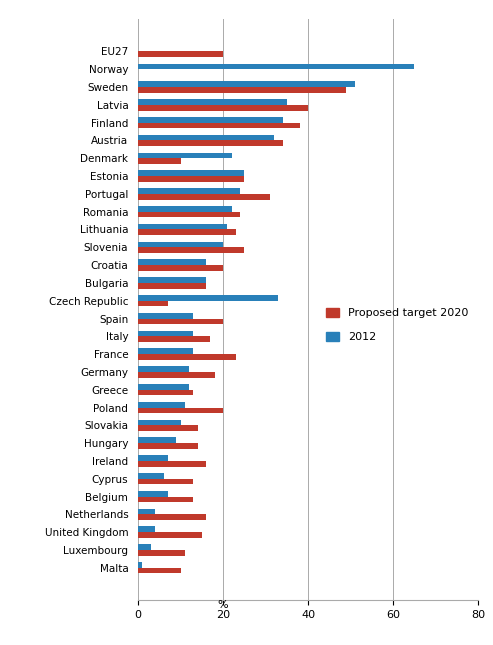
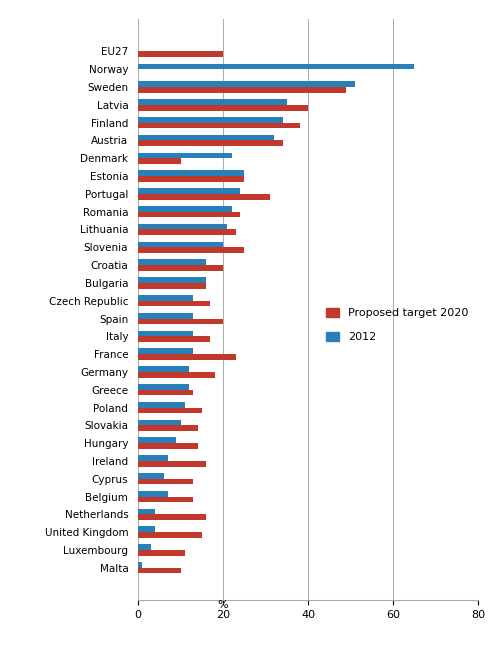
2012/Czech Republic: 33 -> 13
Proposed target 2020/Czech Republic: 7 -> 17
Proposed target 2020/Poland: 20 -> 15
